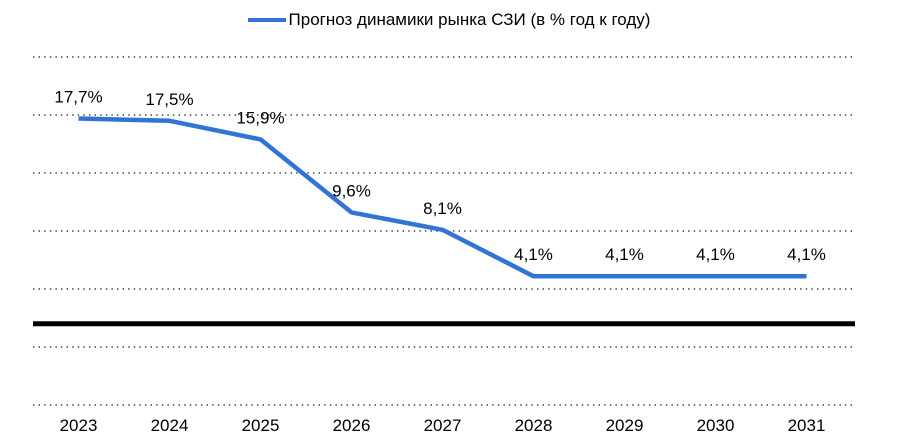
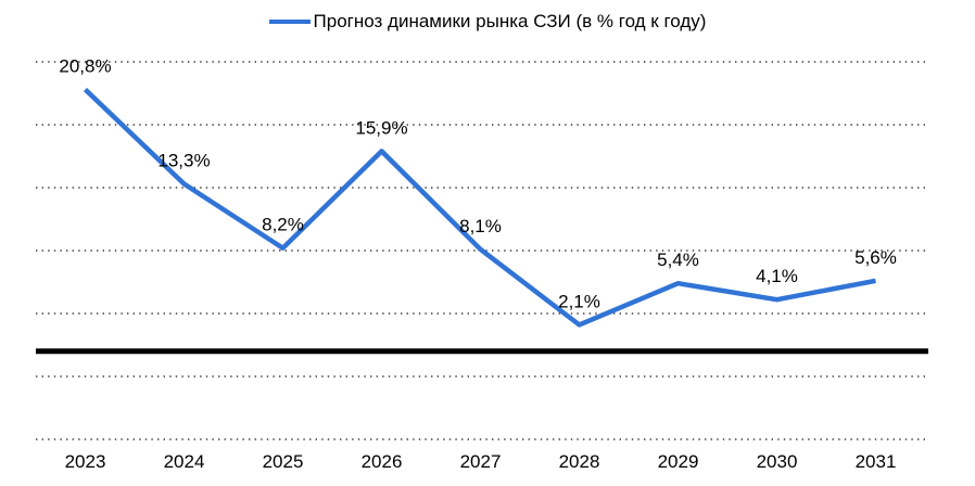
2023: 17,7% -> 20,8%
2024: 17,5% -> 13,3%
2025: 15,9% -> 8,2%
2026: 9,6% -> 15,9%
2028: 4,1% -> 2,1%
2029: 4,1% -> 5,4%
2031: 4,1% -> 5,6%
